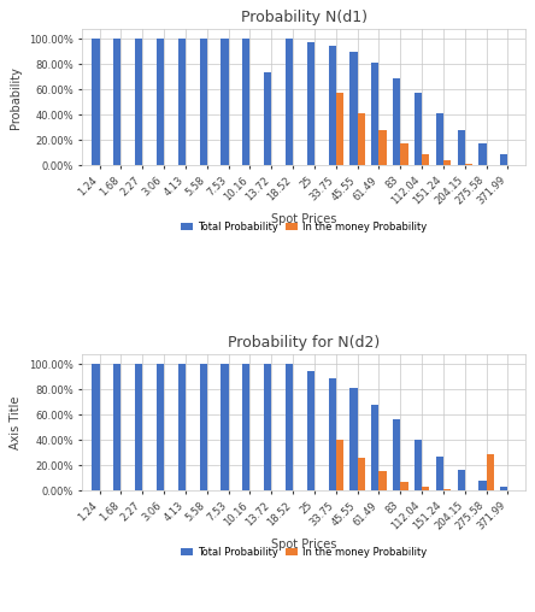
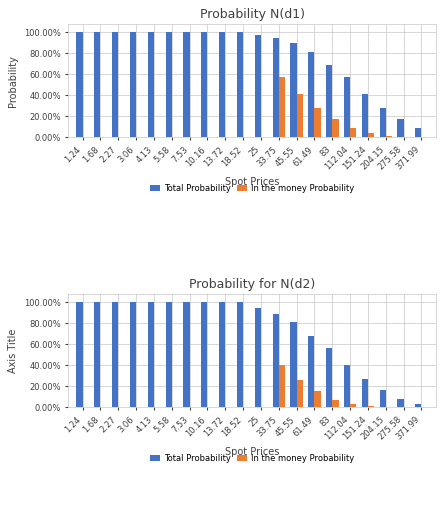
Probability N(d1)/Total Probability/13.72: 74% -> 100%
Probability for N(d2)/In the money Probability/275.58: 29% -> 0%
